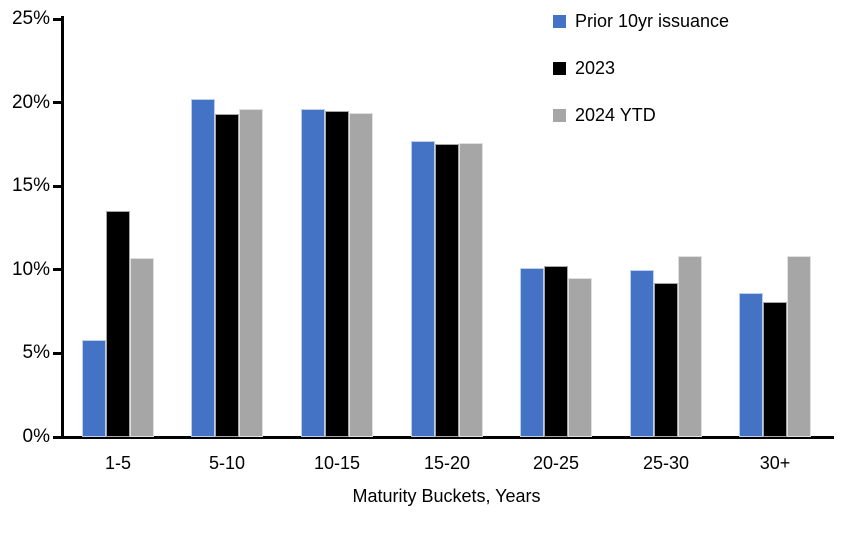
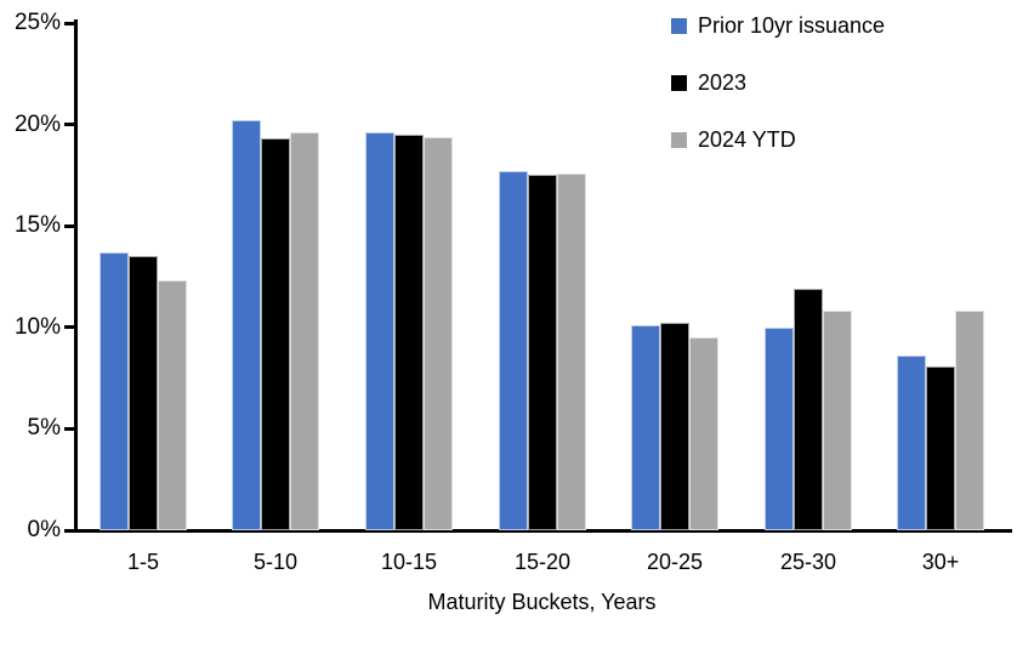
Prior 10yr issuance/1-5: 5.8% -> 13.7%
2024 YTD/1-5: 10.7% -> 12.3%
2023/25-30: 9.2% -> 11.9%
